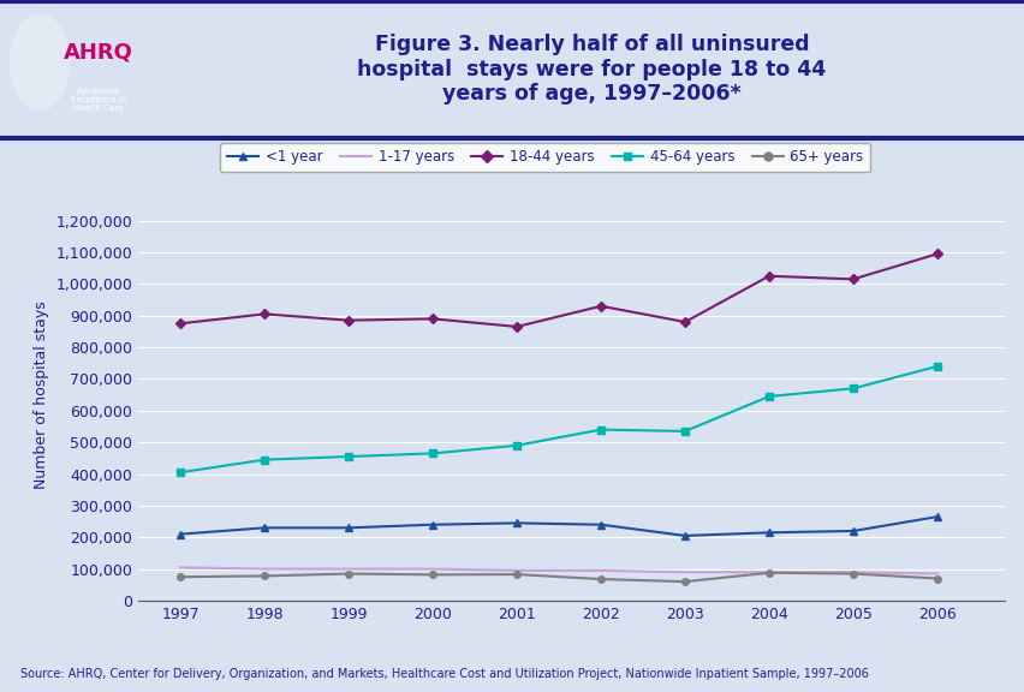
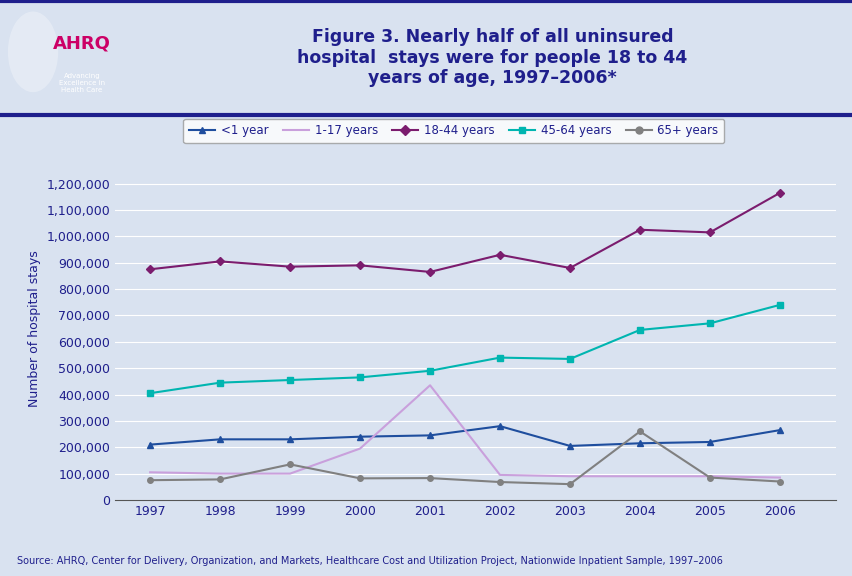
65+ years/1999: 85,000 -> 135,000
1-17 years/2000: 100,000 -> 195,000
1-17 years/2001: 95,000 -> 435,000
<1 year/2002: 240,000 -> 280,000
65+ years/2004: 88,000 -> 260,000
18-44 years/2006: 1,095,000 -> 1,165,000
